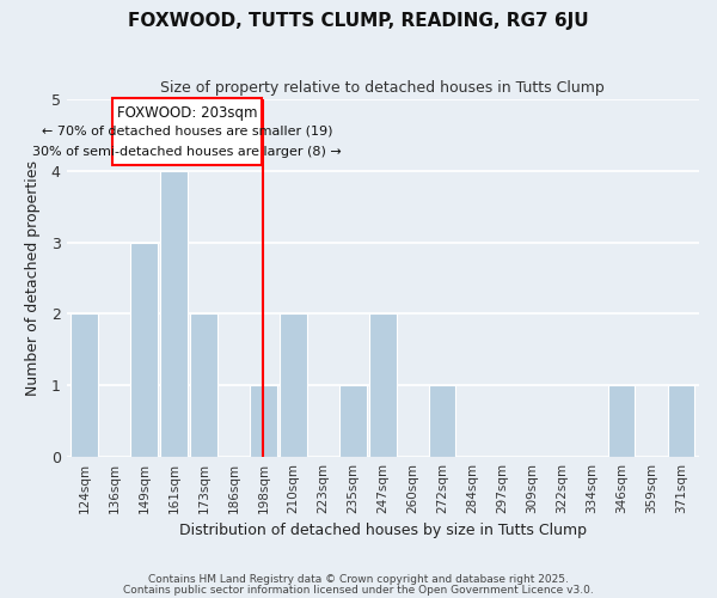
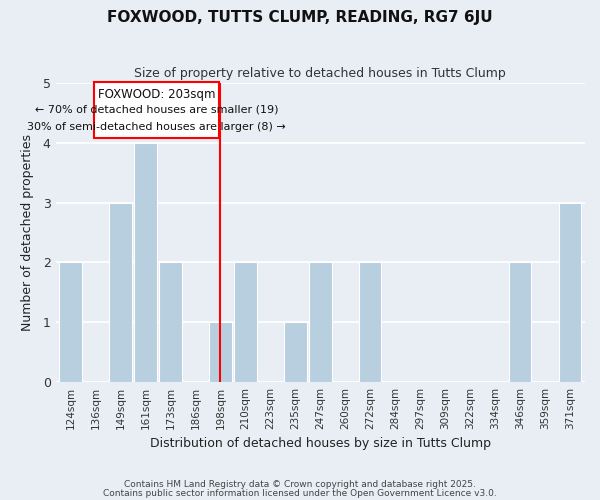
272sqm: 1 -> 2
346sqm: 1 -> 2
371sqm: 1 -> 3
